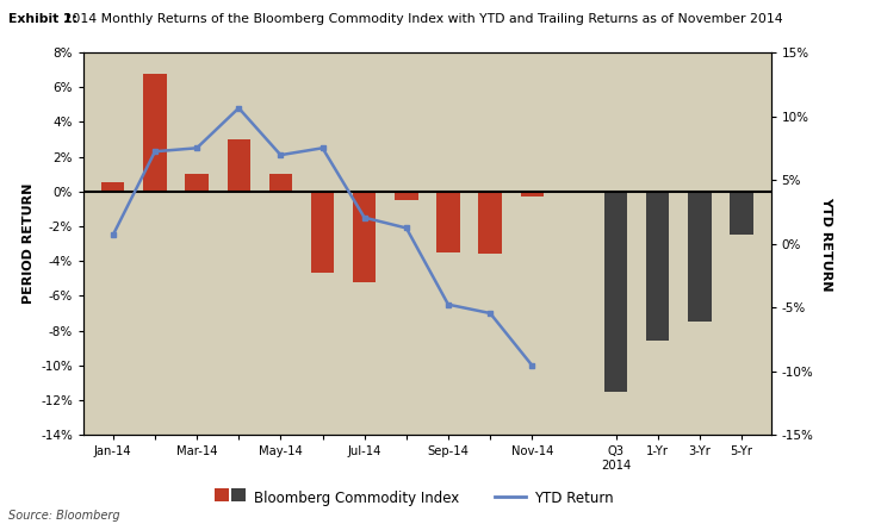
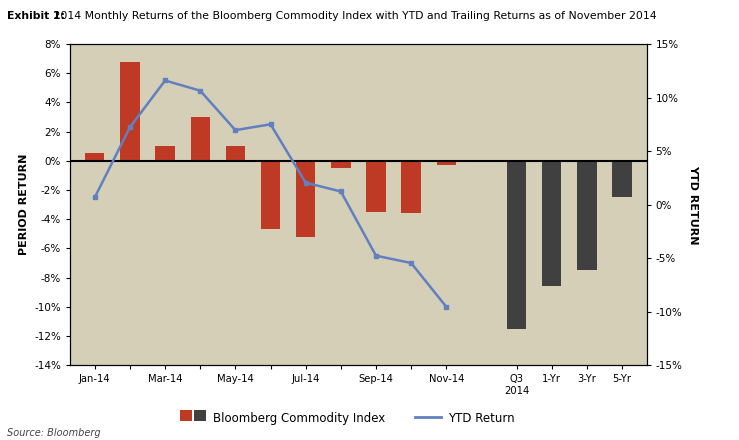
YTD Return/Mar-14: 2.5% -> 5.5%
